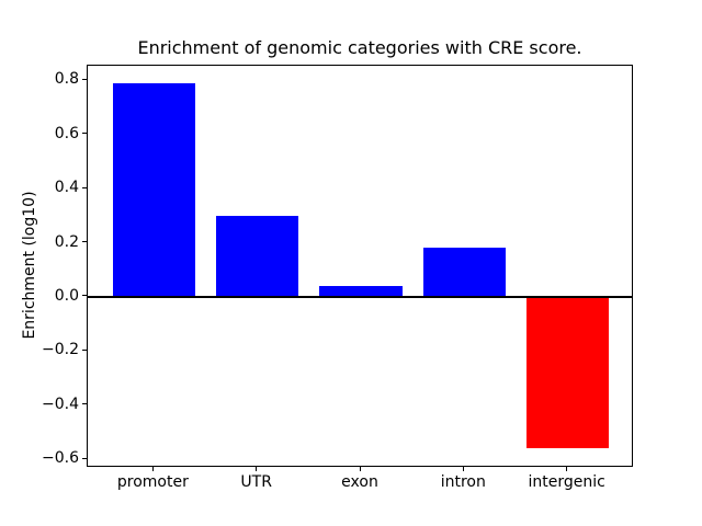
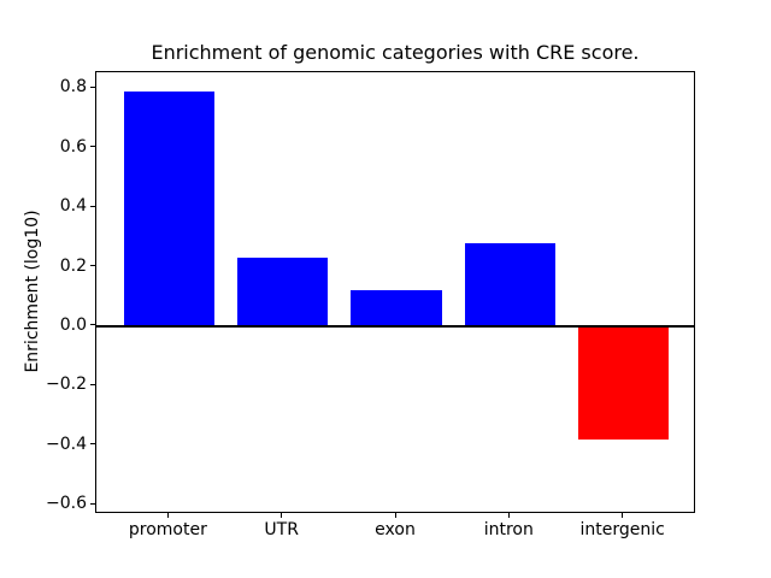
UTR: 0.30 -> 0.23
exon: 0.04 -> 0.12
intron: 0.18 -> 0.28
intergenic: -0.56 -> -0.38
